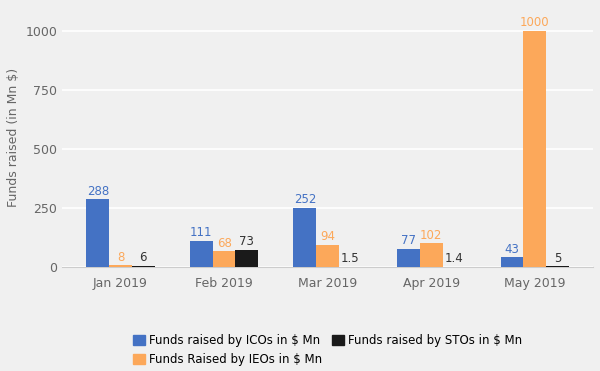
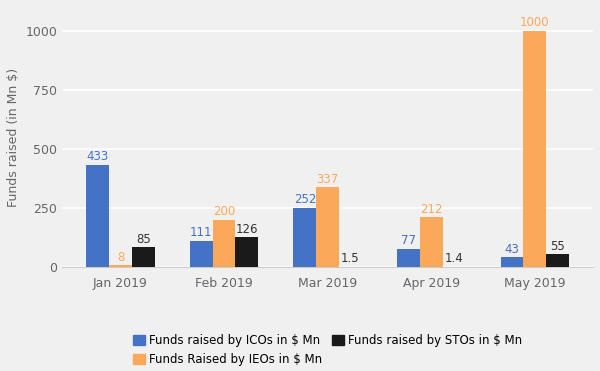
Funds raised by ICOs in $ Mn/Jan 2019: 288 -> 433
Funds raised by STOs in $ Mn/Jan 2019: 6 -> 85
Funds Raised by IEOs in $ Mn/Feb 2019: 68 -> 200
Funds raised by STOs in $ Mn/Feb 2019: 73 -> 126
Funds Raised by IEOs in $ Mn/Mar 2019: 94 -> 337
Funds Raised by IEOs in $ Mn/Apr 2019: 102 -> 212
Funds raised by STOs in $ Mn/May 2019: 5 -> 55
